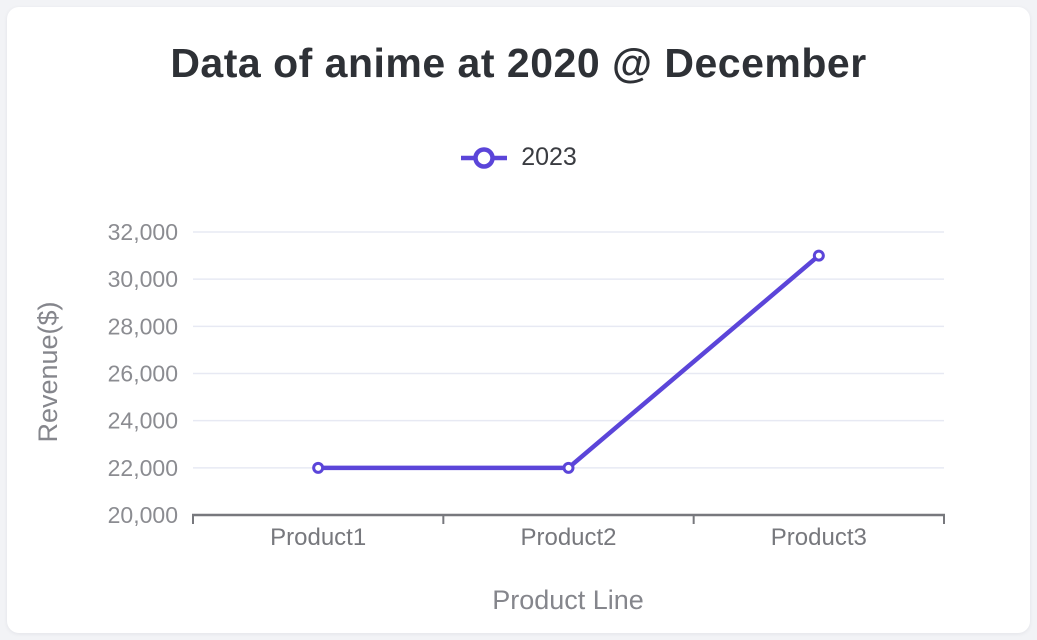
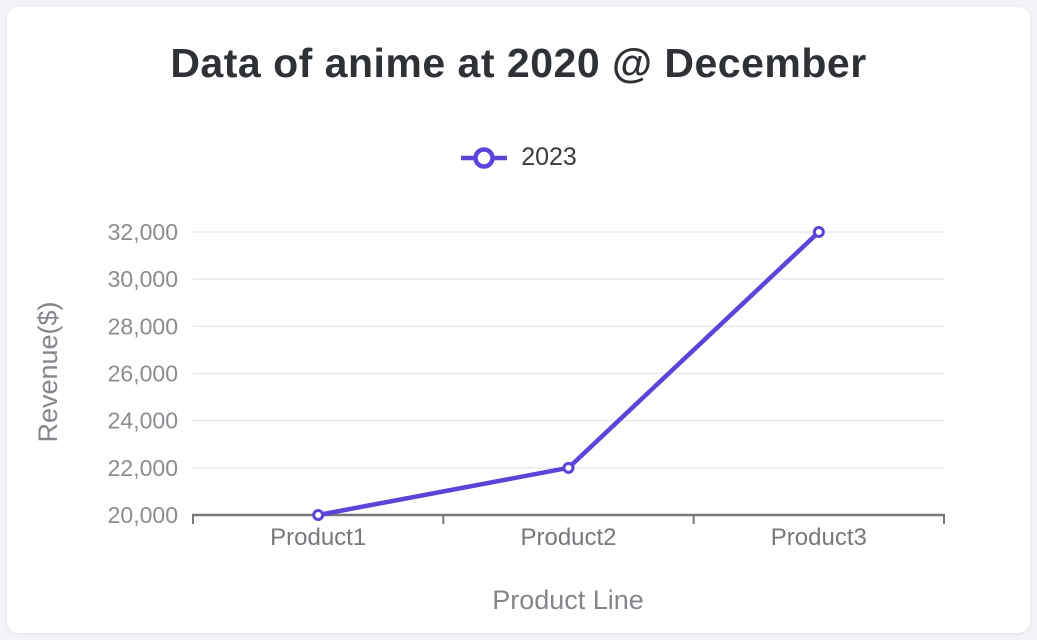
Product1: 22000 -> 20000
Product3: 31000 -> 32000
